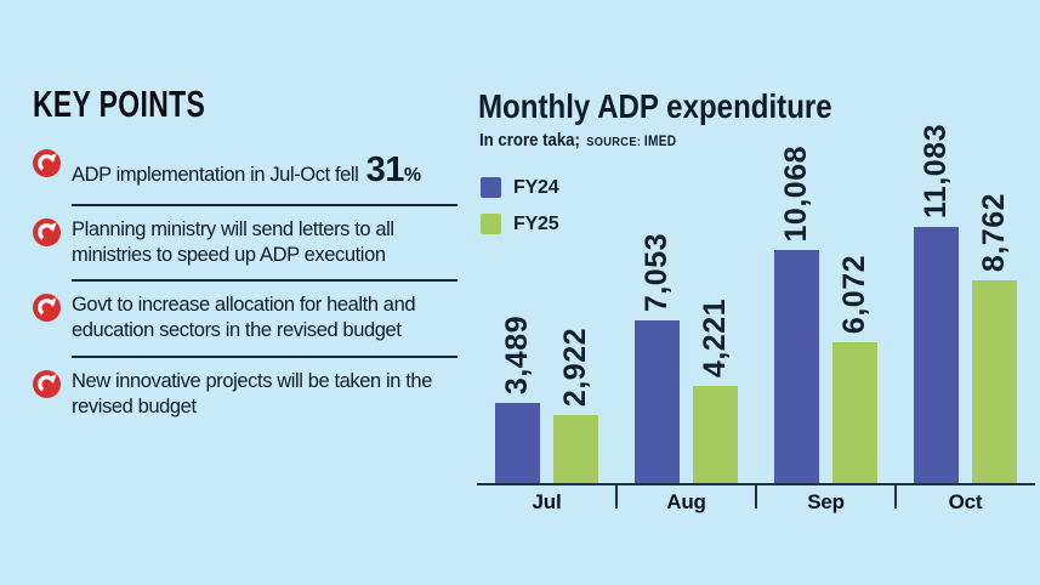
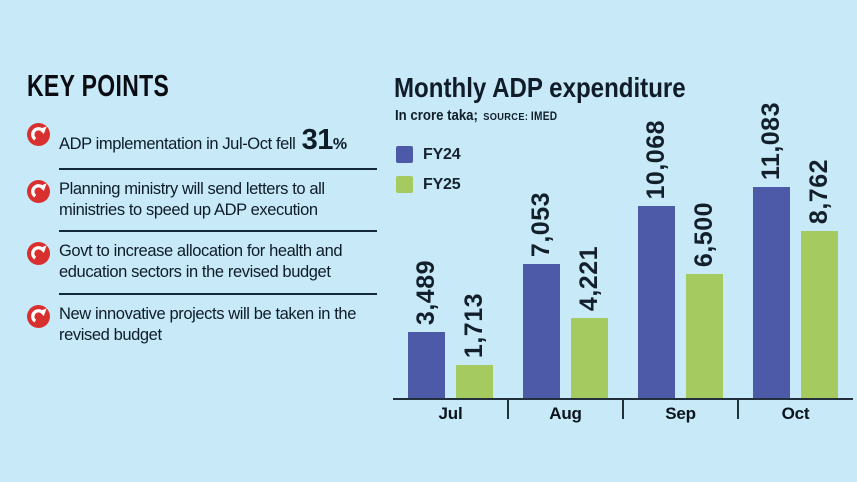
FY25/Jul: 2,922 -> 1,713
FY25/Sep: 6,072 -> 6,500
